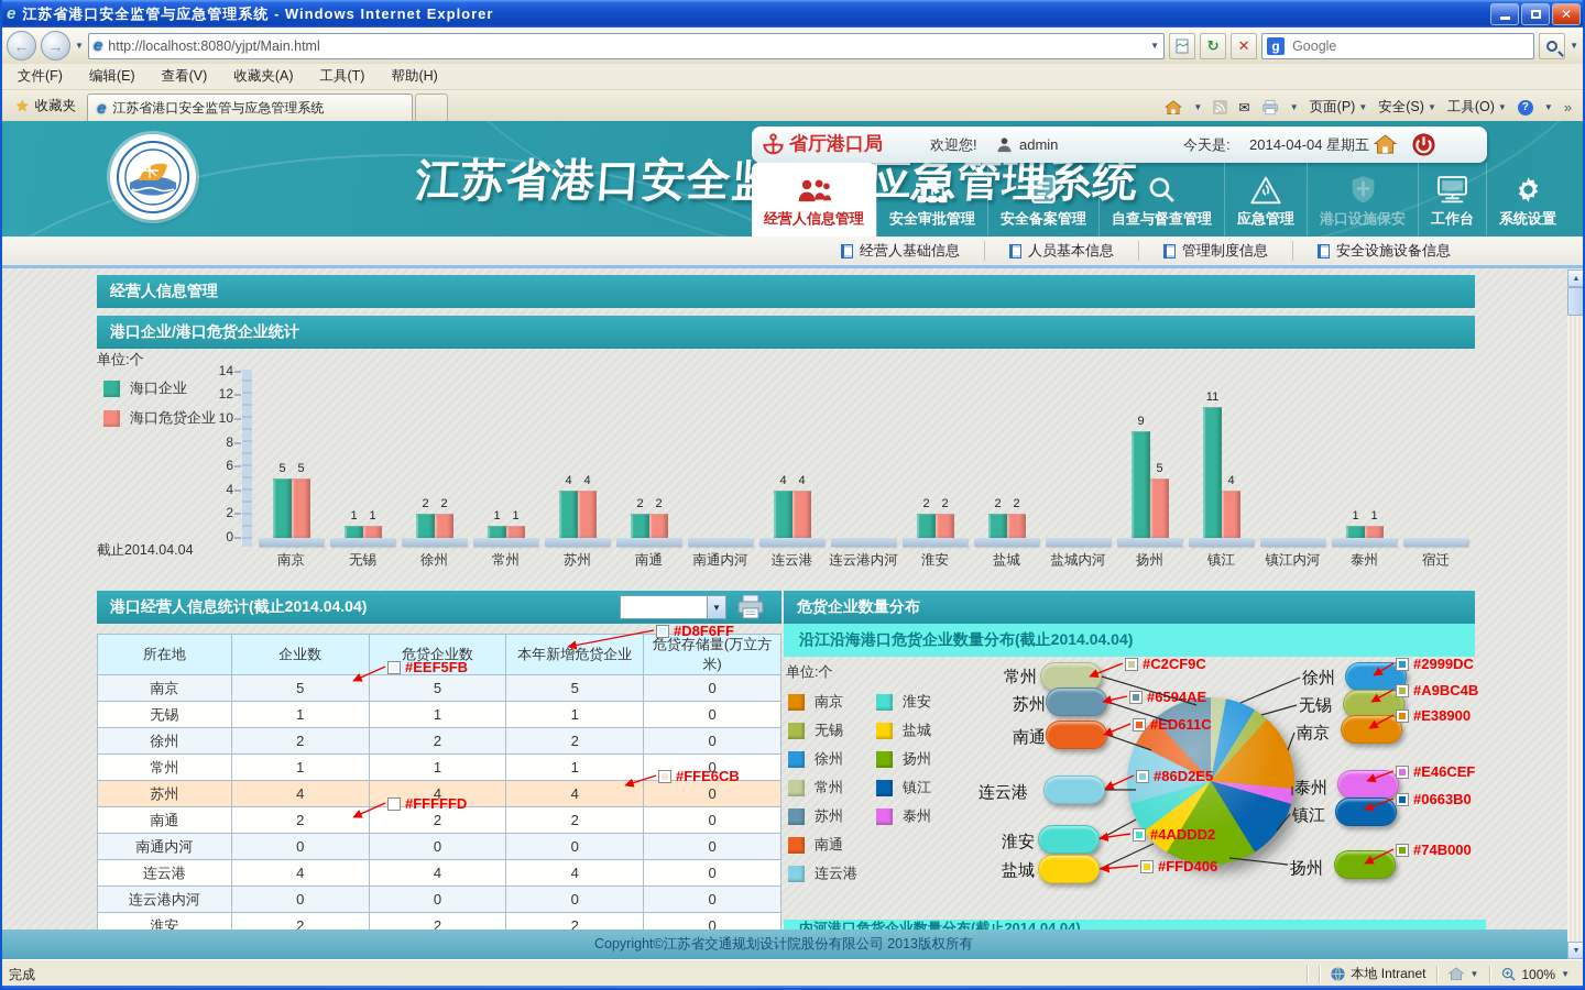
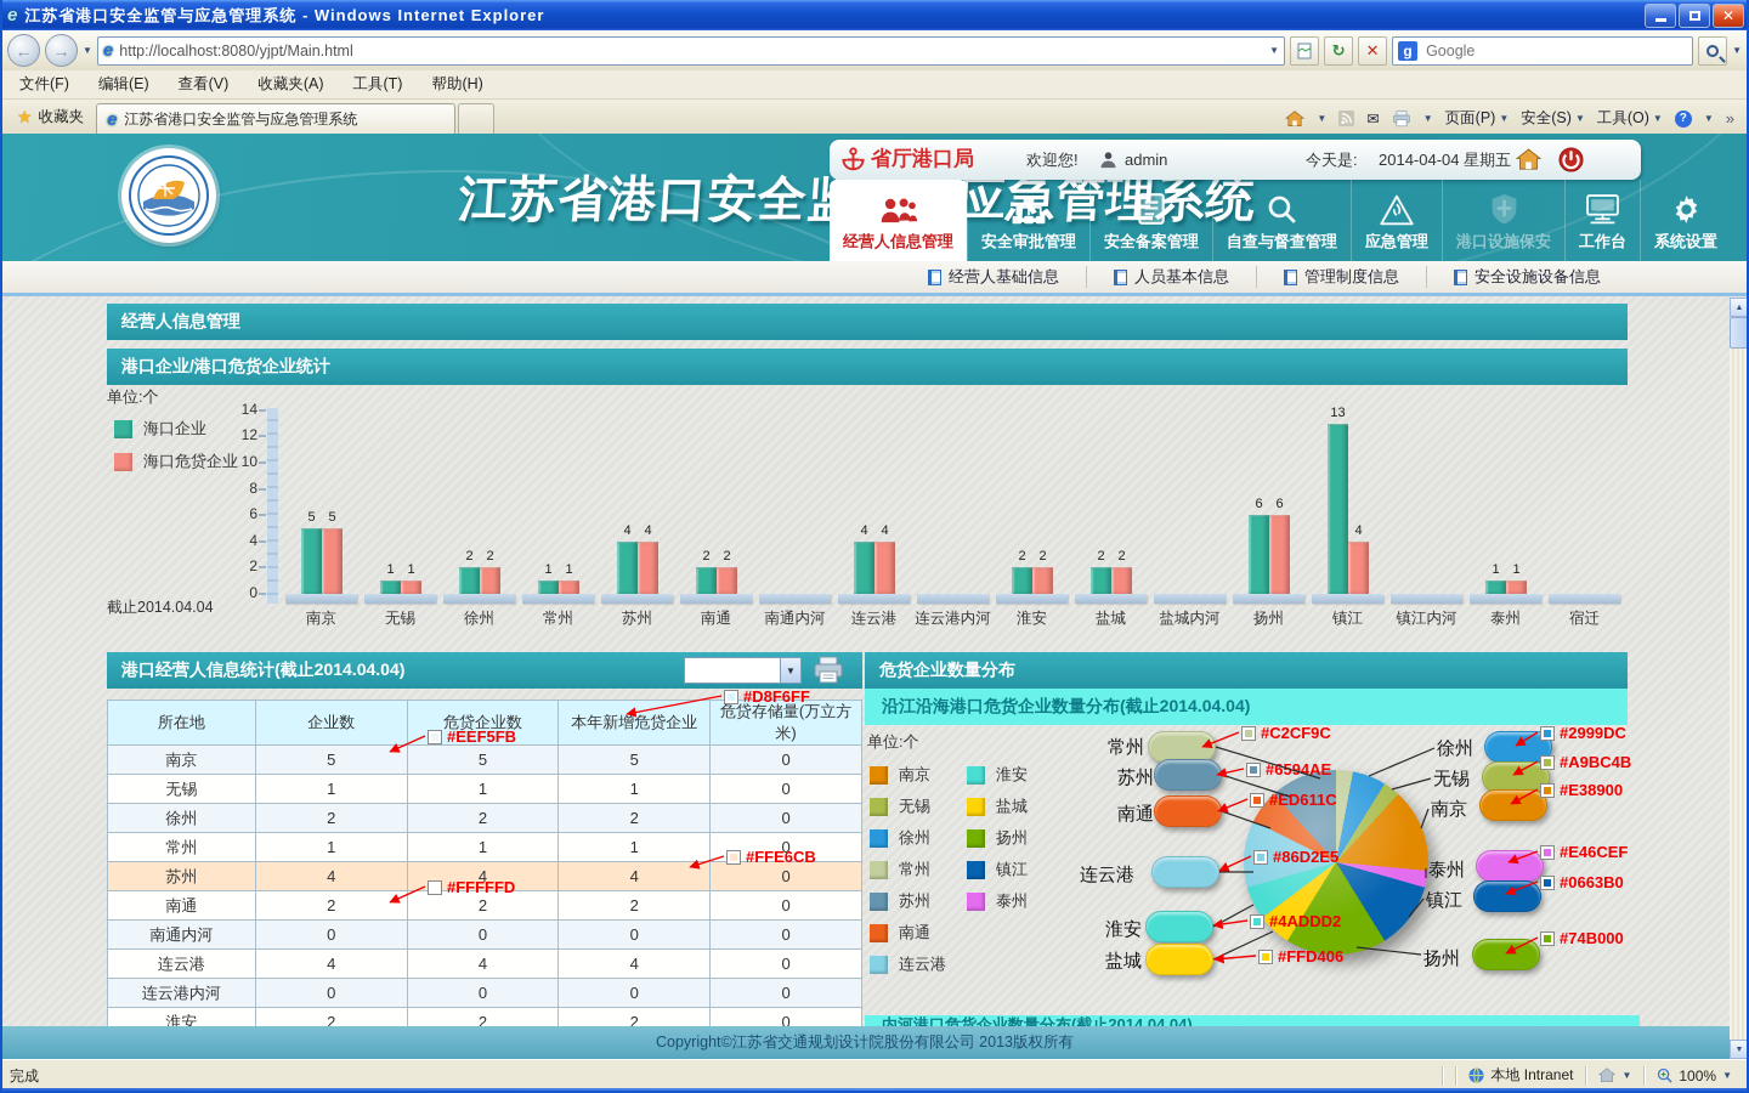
港口企业/港口危货企业统计/海口企业/扬州: 9 -> 6
港口企业/港口危货企业统计/海口危贷企业/扬州: 5 -> 6
港口企业/港口危货企业统计/海口企业/镇江: 11 -> 13
